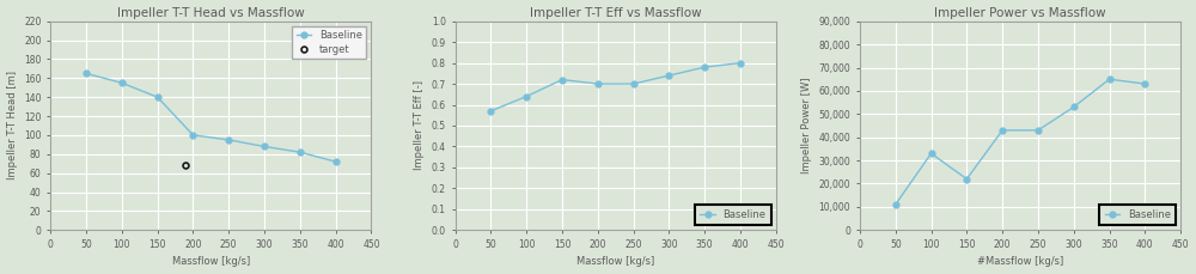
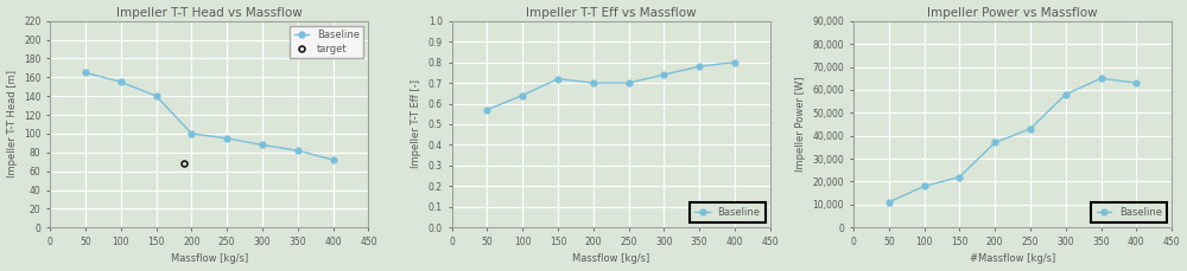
Impeller Power vs Massflow/100: 33,000 -> 18,000
Impeller Power vs Massflow/200: 43,000 -> 37,000
Impeller Power vs Massflow/300: 53,000 -> 58,000
